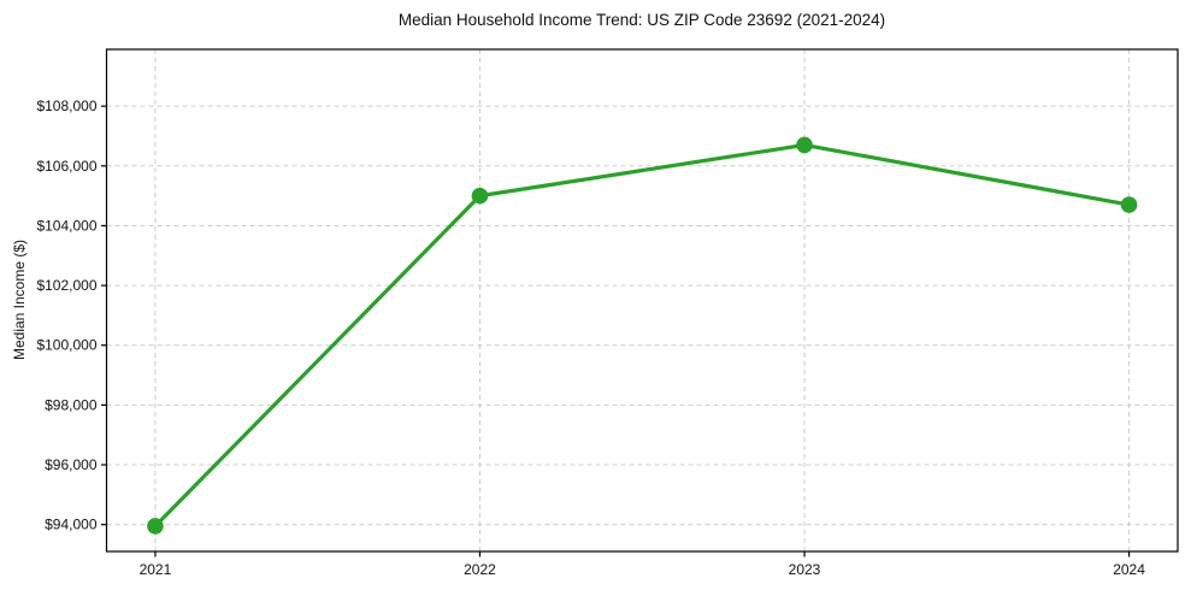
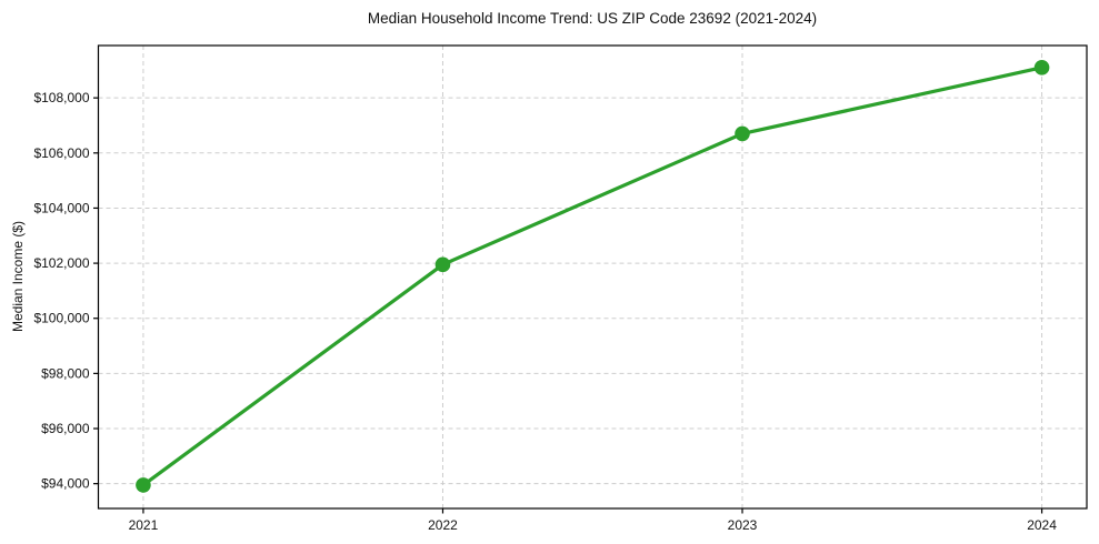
2022: $105000 -> $102000
2024: $104700 -> $109100
